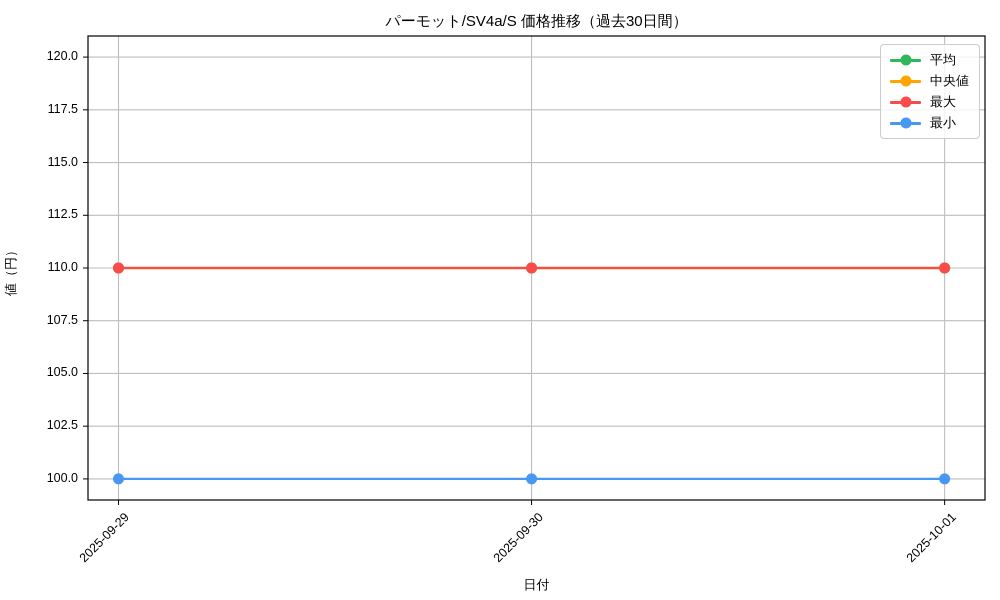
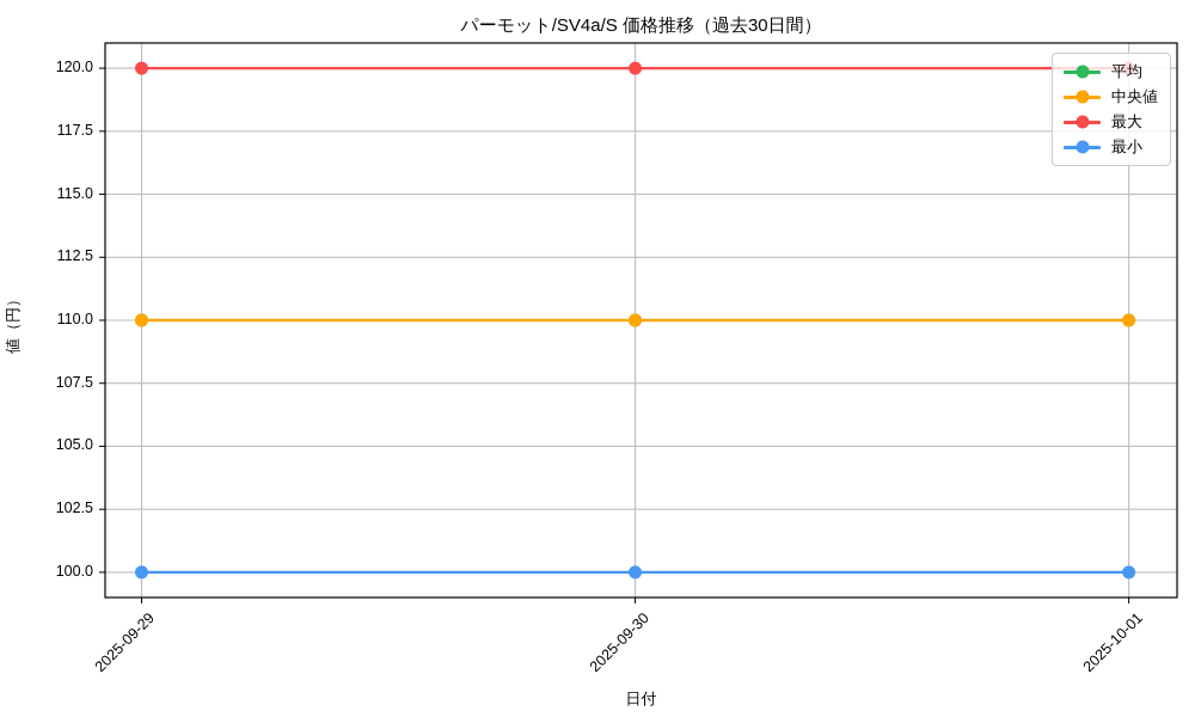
最大/2025-09-29: 110 -> 120
最大/2025-09-30: 110 -> 120
最大/2025-10-01: 110 -> 120
